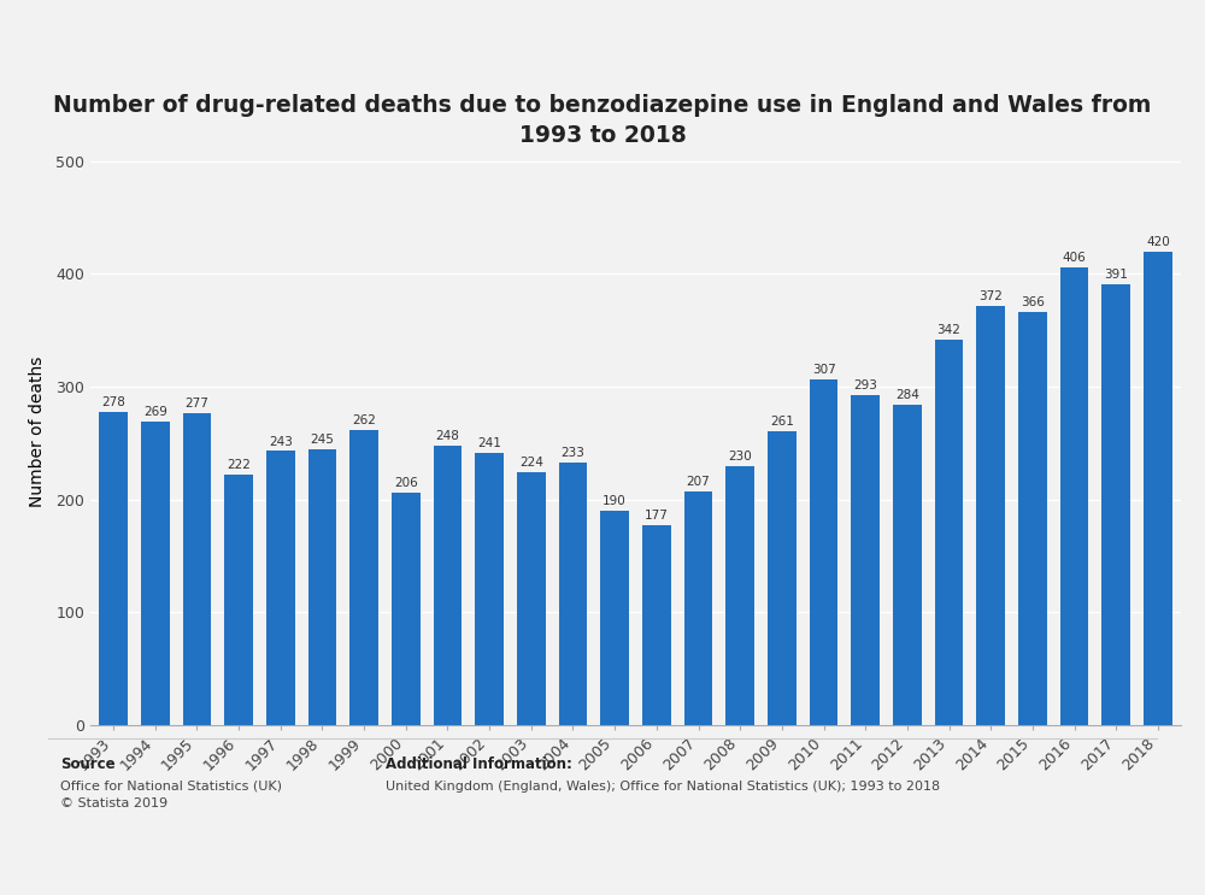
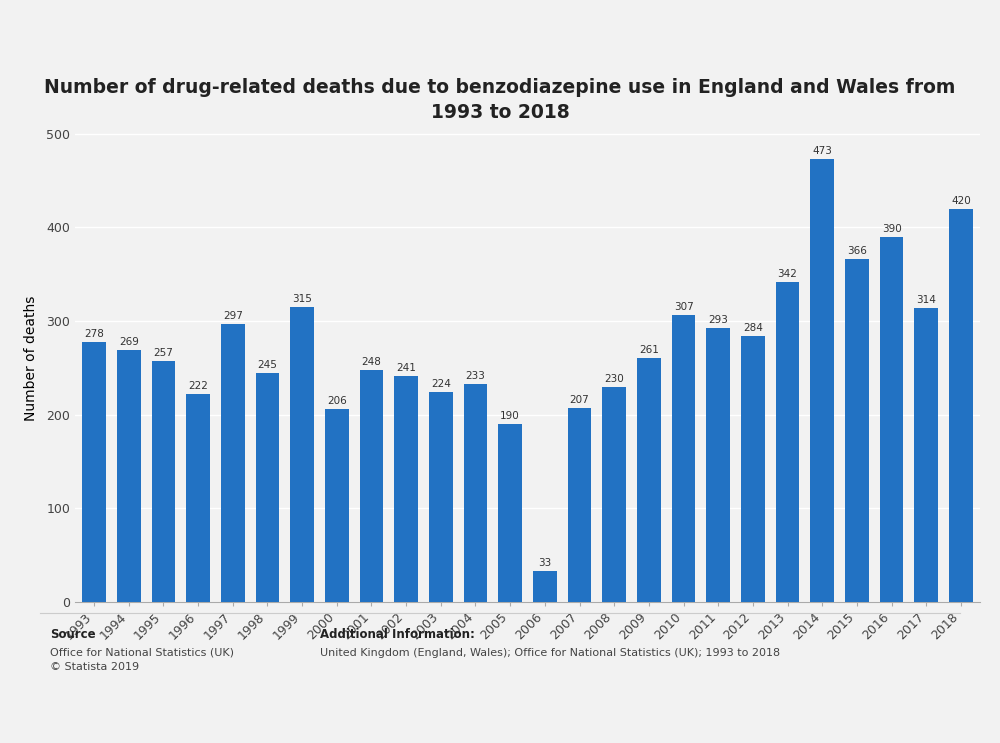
1995: 277 -> 257
1997: 243 -> 297
1999: 262 -> 315
2006: 177 -> 33
2014: 372 -> 473
2016: 406 -> 390
2017: 391 -> 314
